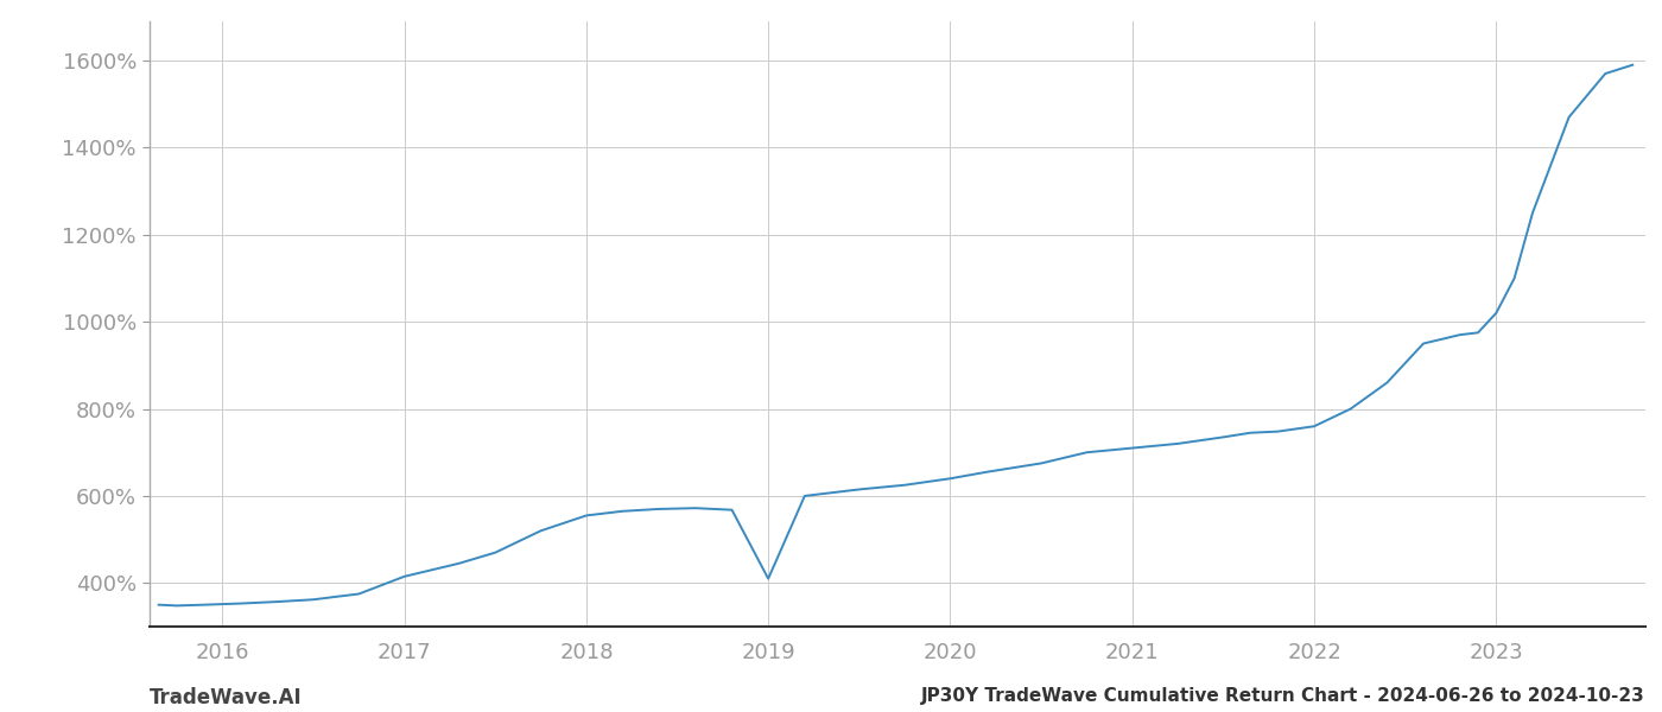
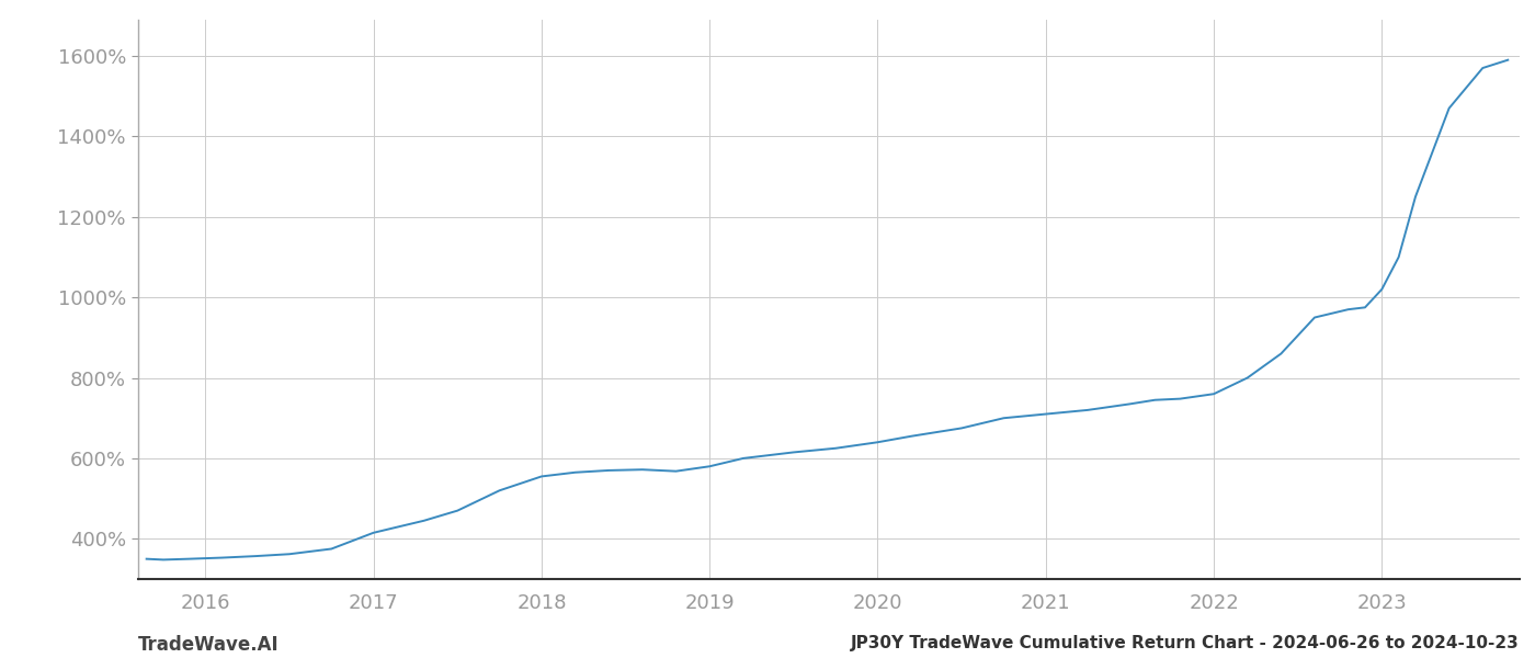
2019: 410% -> 580%
